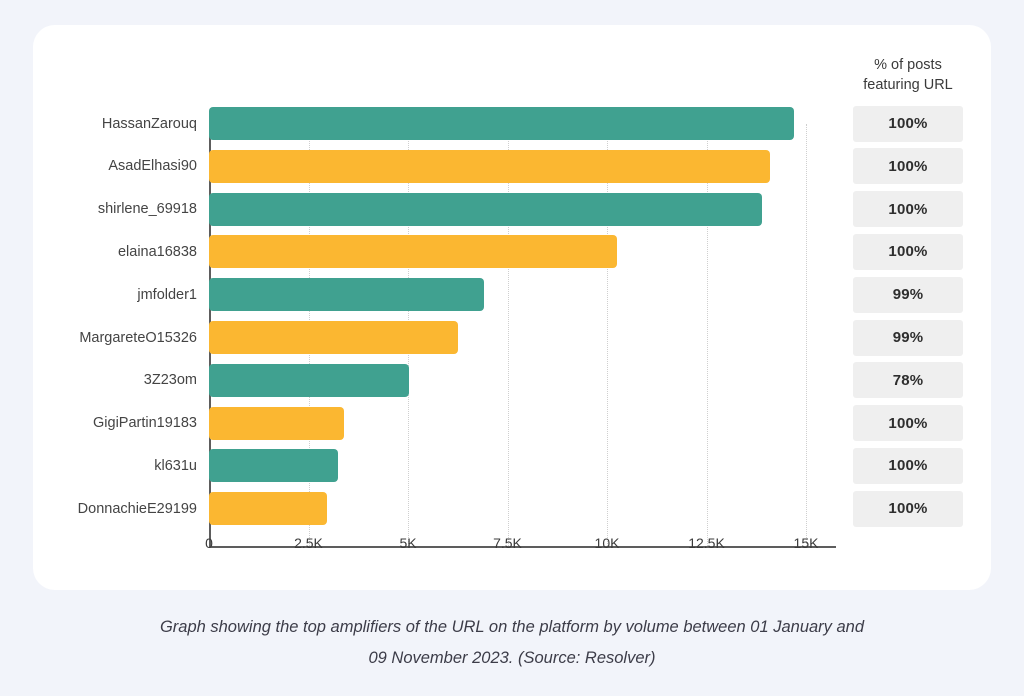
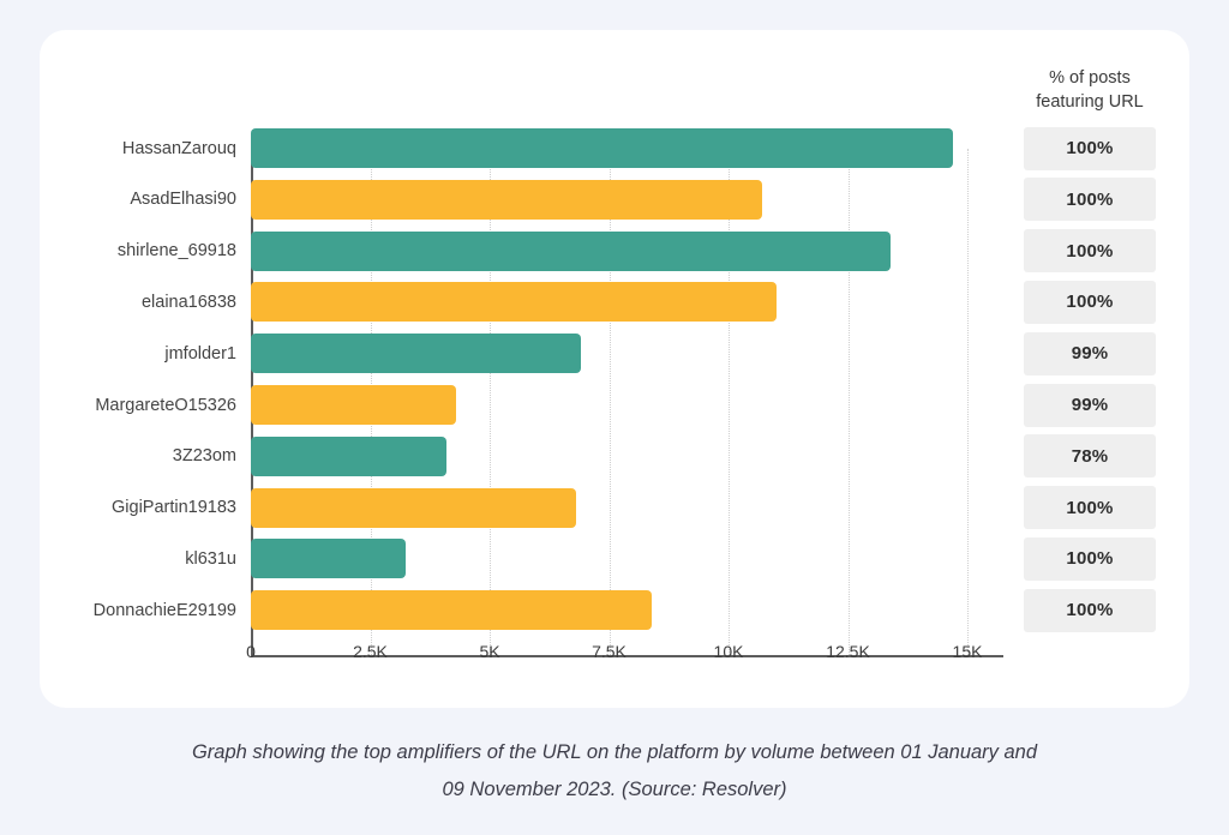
AsadElhasi90: 14.1K -> 10.7K
shirlene_69918: 13.9K -> 13.4K
elaina16838: 10.2K -> 11.0K
MargareteO15326: 6.2K -> 4.3K
3Z23om: 5.0K -> 4.1K
GigiPartin19183: 3.4K -> 6.8K
DonnachieE29199: 3.0K -> 8.4K
